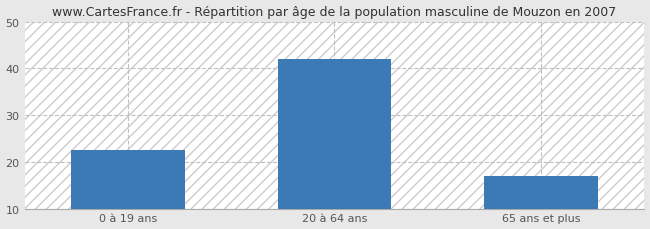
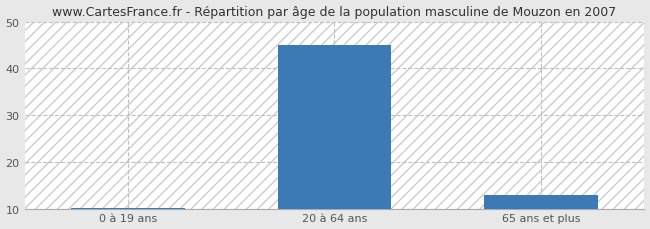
0 à 19 ans: 22.5 -> 10.1
20 à 64 ans: 42.0 -> 45.0
65 ans et plus: 17.0 -> 13.0
